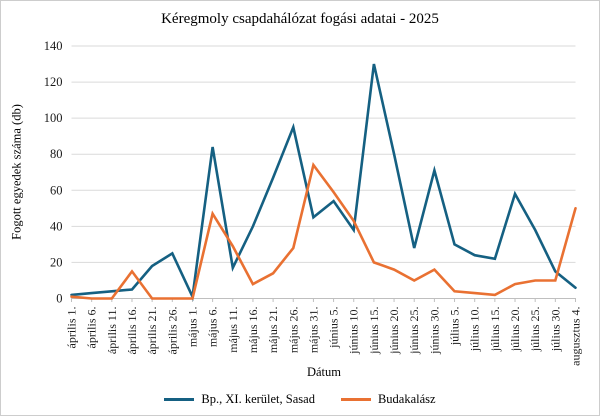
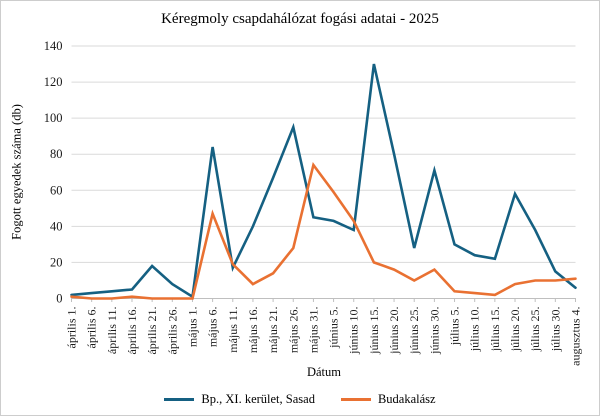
Budakalász/április 16.: 15 -> 1
Bp., XI. kerület, Sasad/április 26.: 25 -> 8
Budakalász/május 11.: 29 -> 19
Bp., XI. kerület, Sasad/június 5.: 54 -> 43
Budakalász/augusztus 4.: 50 -> 11
